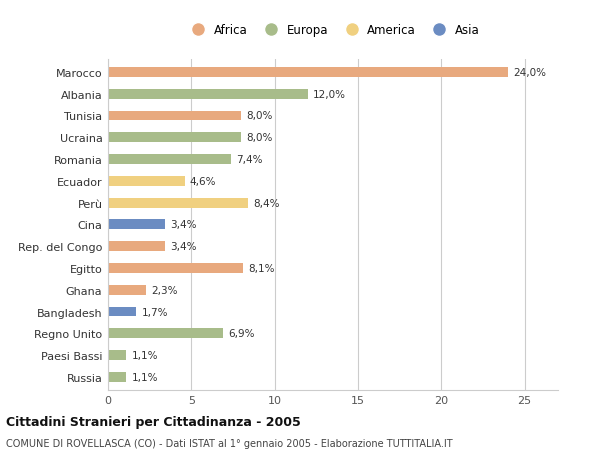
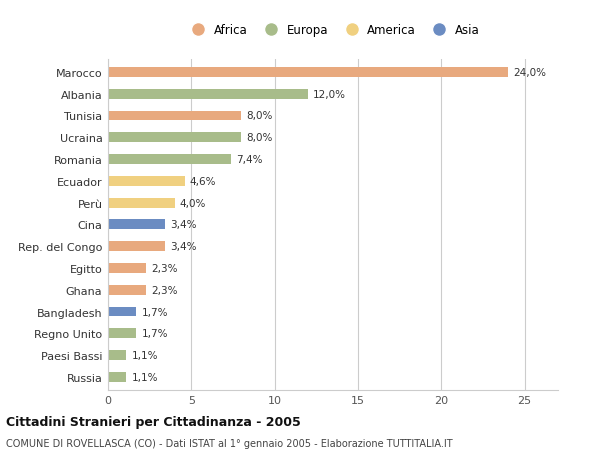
Perù: 8,4% -> 4,0%
Egitto: 8,1% -> 2,3%
Regno Unito: 6,9% -> 1,7%
